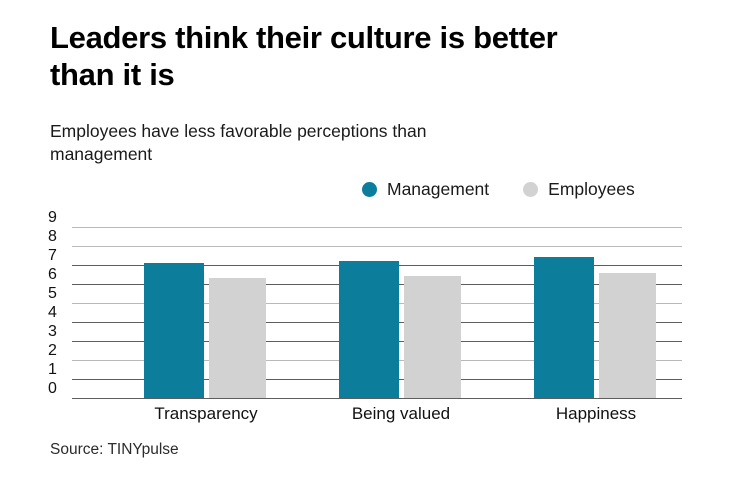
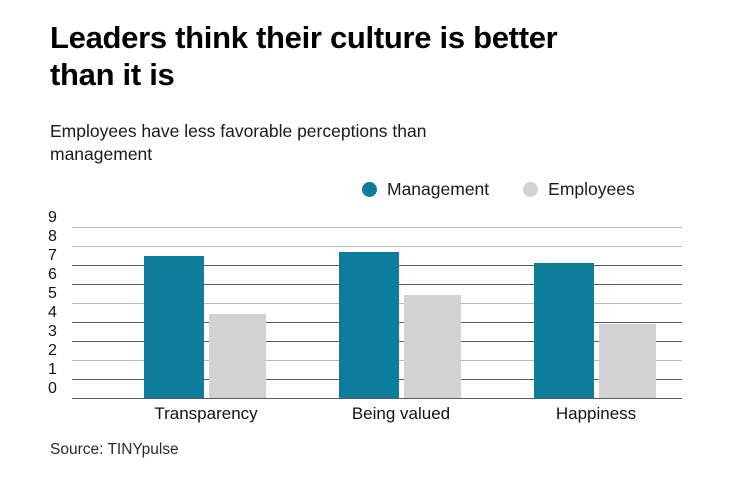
Management/Transparency: 7.1 -> 7.5
Employees/Transparency: 6.3 -> 4.4
Management/Being valued: 7.2 -> 7.7
Employees/Being valued: 6.4 -> 5.4
Management/Happiness: 7.4 -> 7.1
Employees/Happiness: 6.6 -> 3.9
